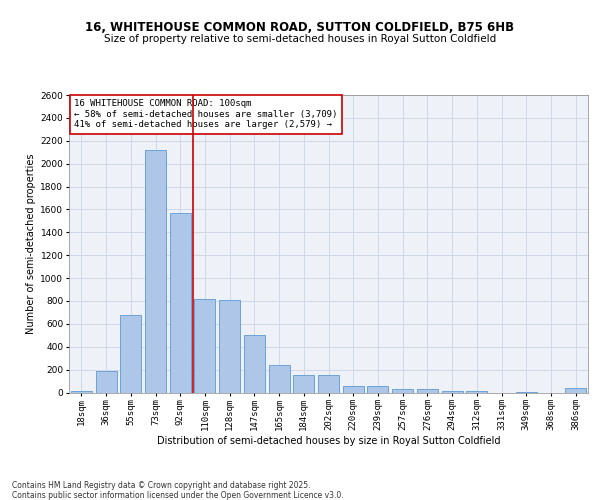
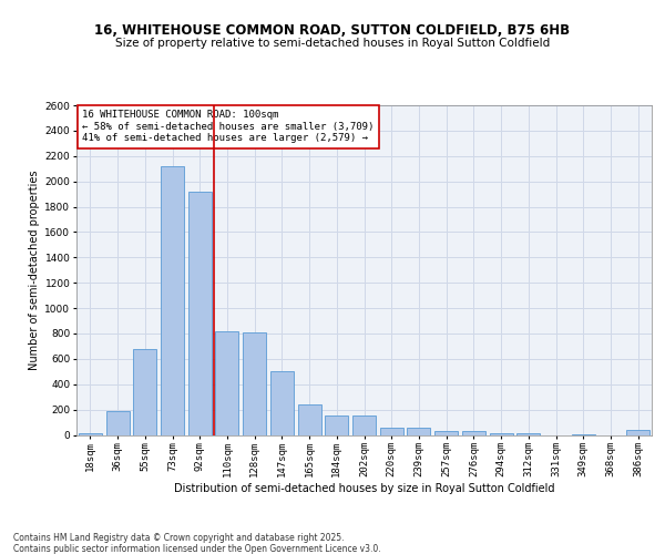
92sqm: 1570 -> 1920
